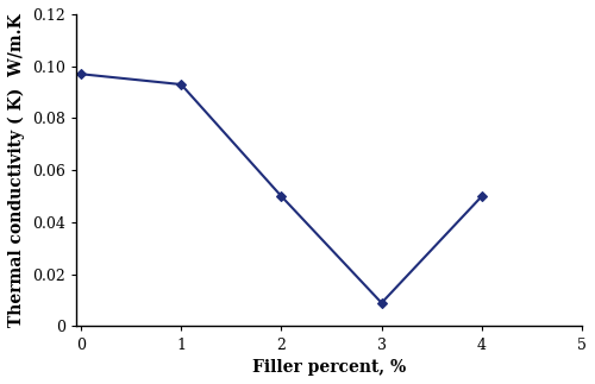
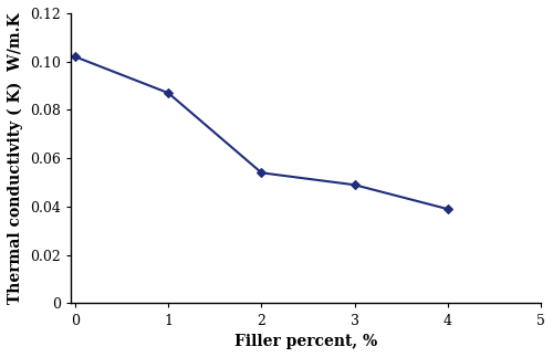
0: 0.097 -> 0.102
1: 0.093 -> 0.087
2: 0.050 -> 0.054
3: 0.009 -> 0.049
4: 0.050 -> 0.039
